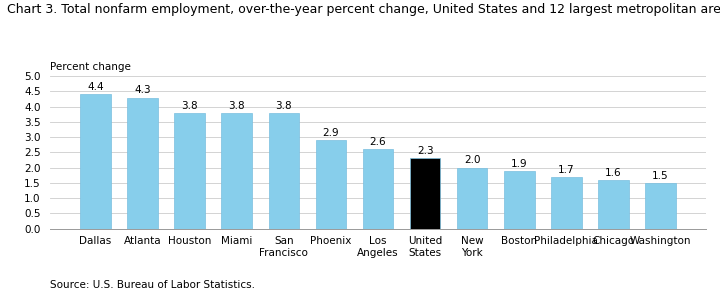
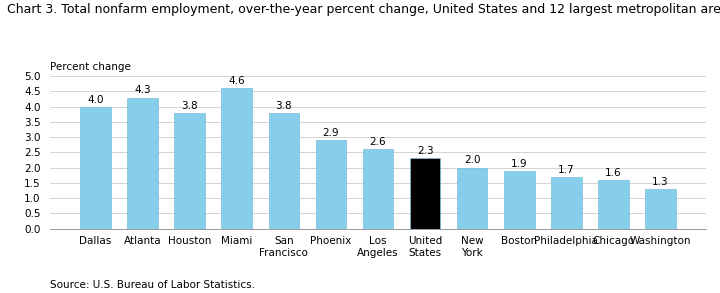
Dallas: 4.4 -> 4.0
Miami: 3.8 -> 4.6
Washington: 1.5 -> 1.3
